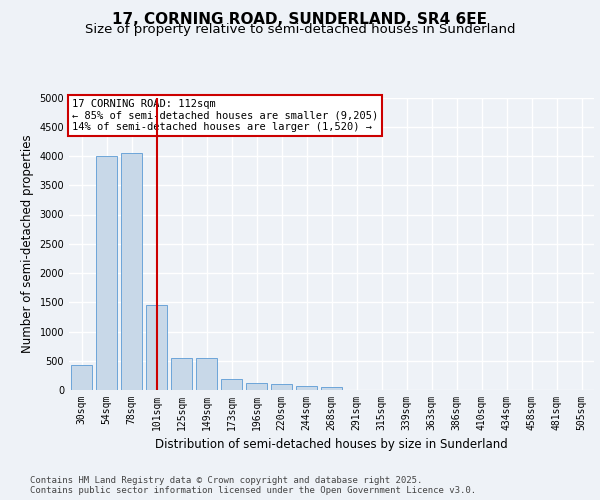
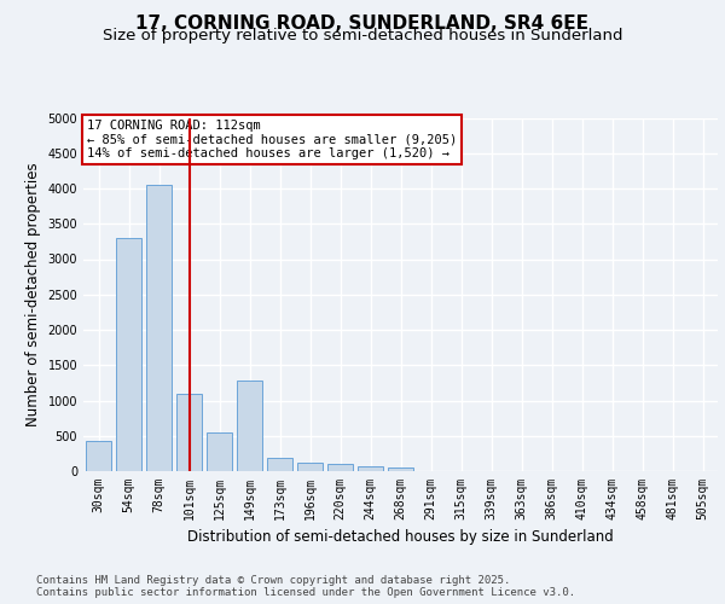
54sqm: 4000 -> 3300
101sqm: 1450 -> 1100
149sqm: 540 -> 1280
